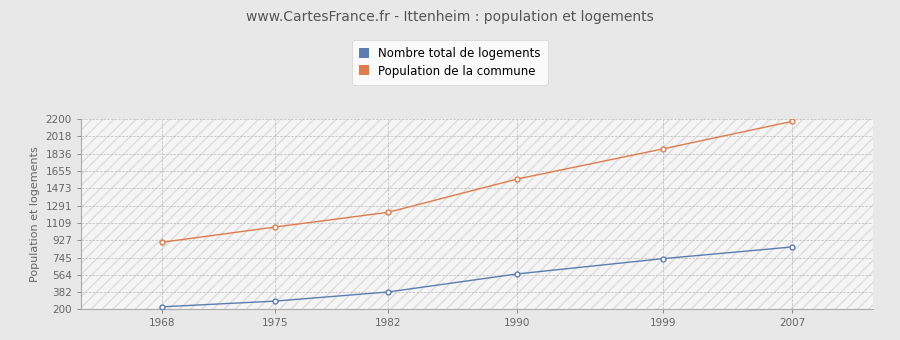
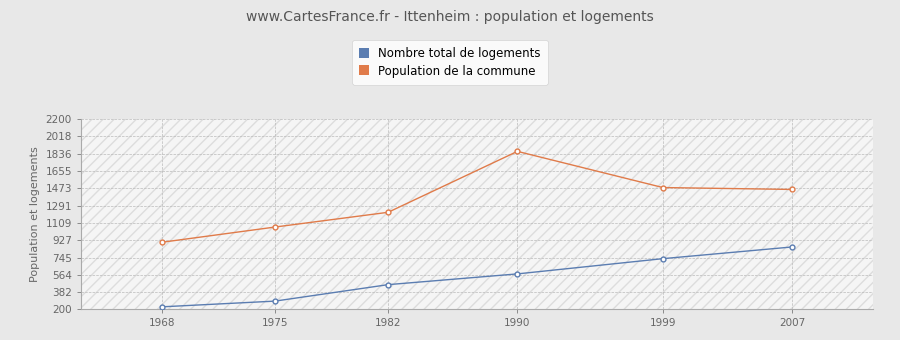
Nombre total de logements/1982: 380 -> 460
Population de la commune/1990: 1570 -> 1860
Population de la commune/1999: 1890 -> 1480
Population de la commune/2007: 2180 -> 1460
